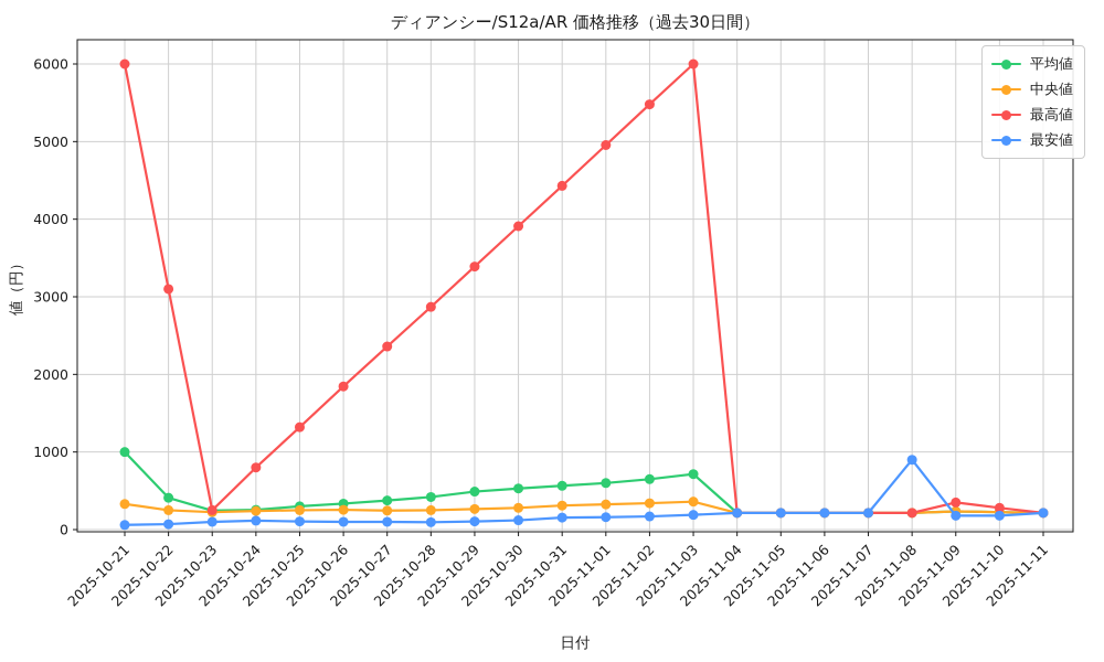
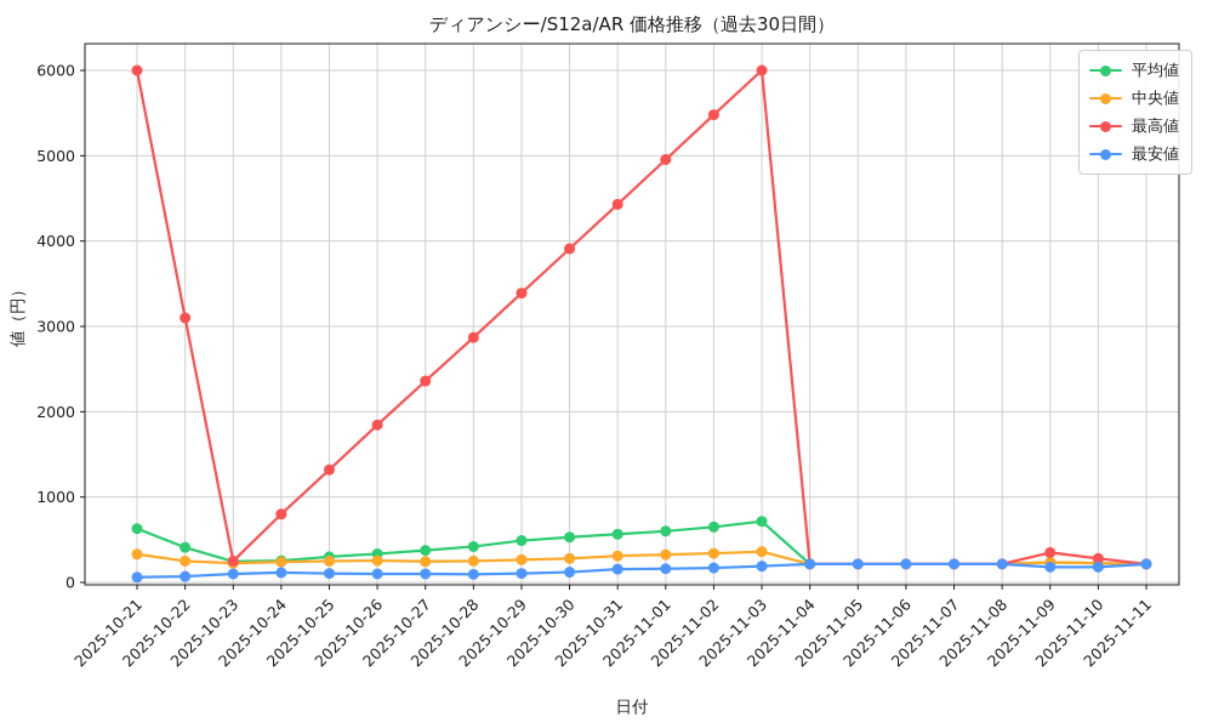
平均値/2025-10-21: 1000 -> 600
最安値/2025-11-08: 900 -> 200
